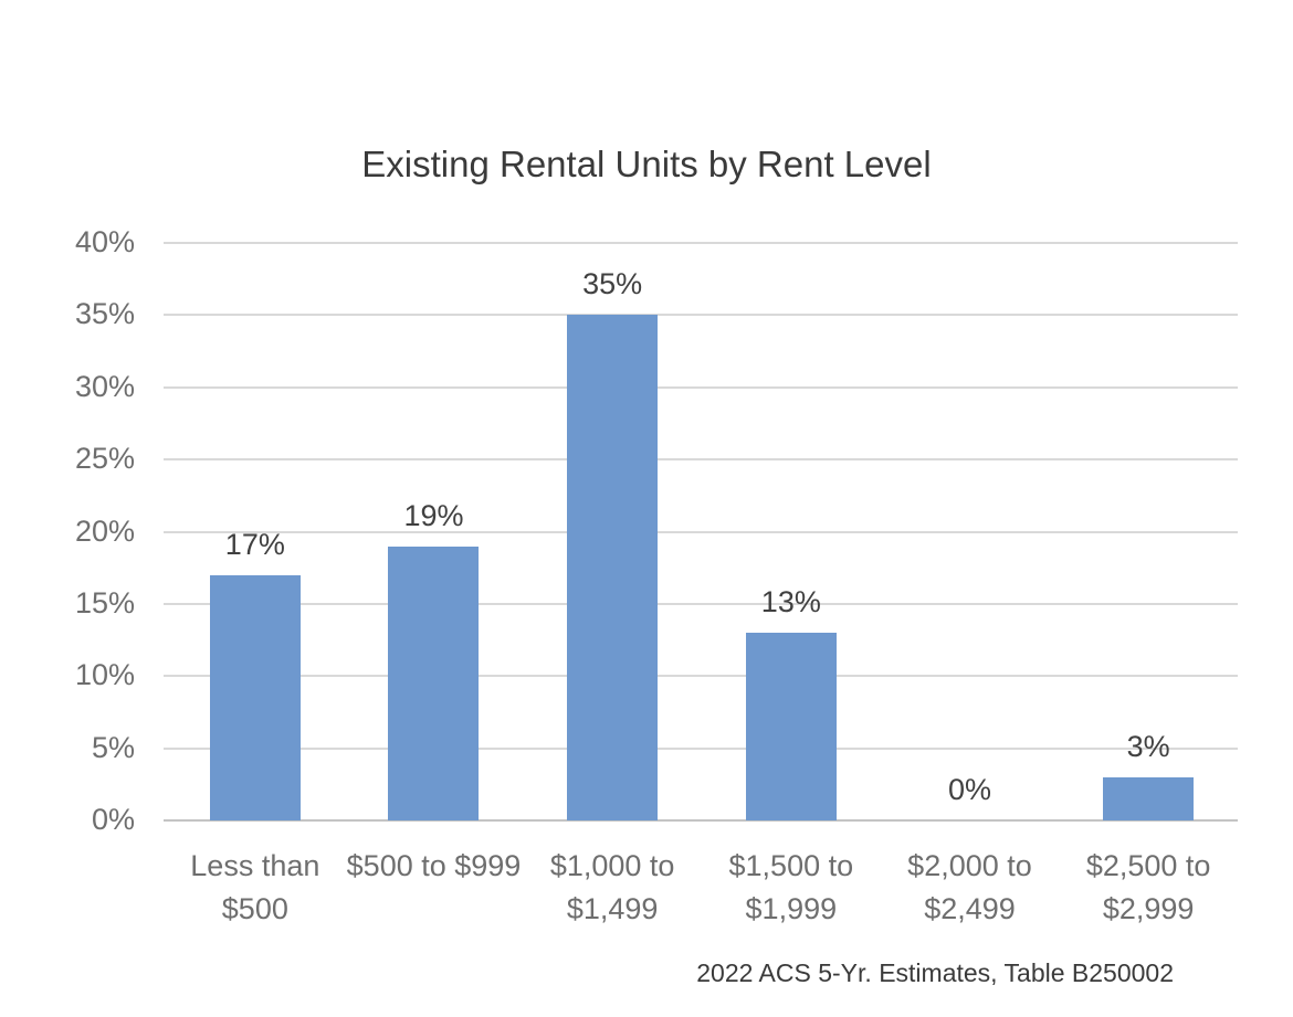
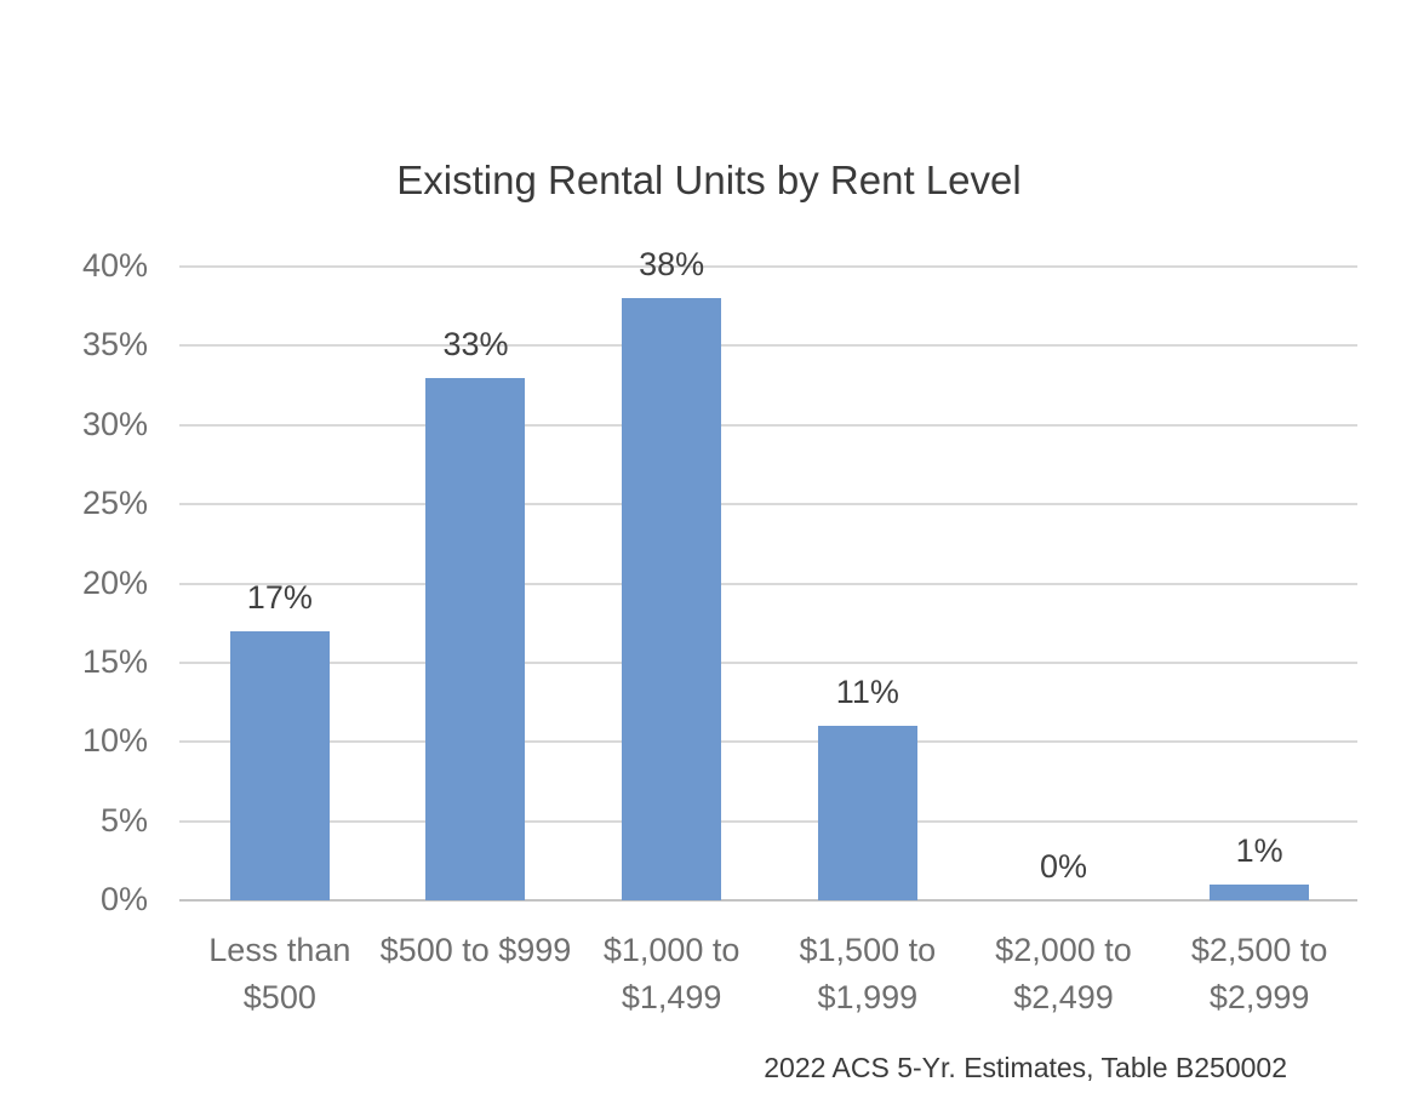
$500 to $999: 19% -> 33%
$1,000 to $1,499: 35% -> 38%
$1,500 to $1,999: 13% -> 11%
$2,500 to $2,999: 3% -> 1%
